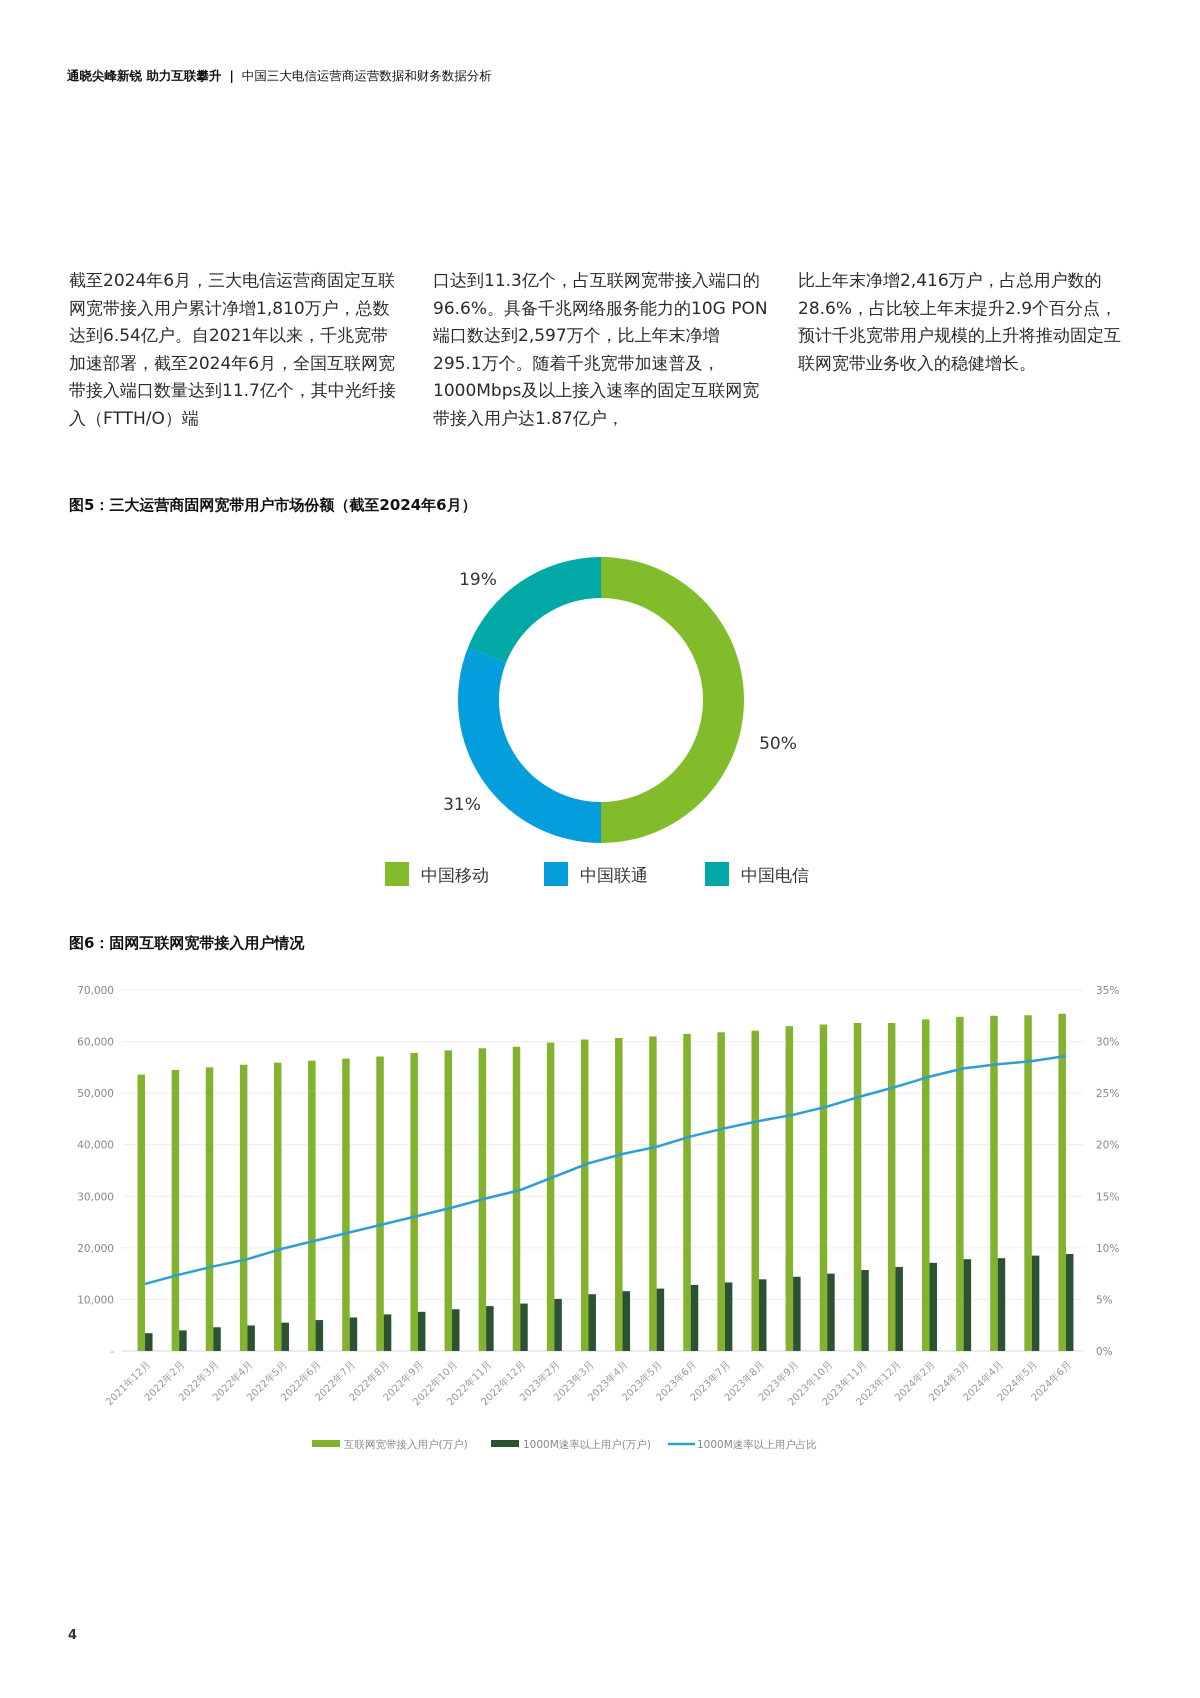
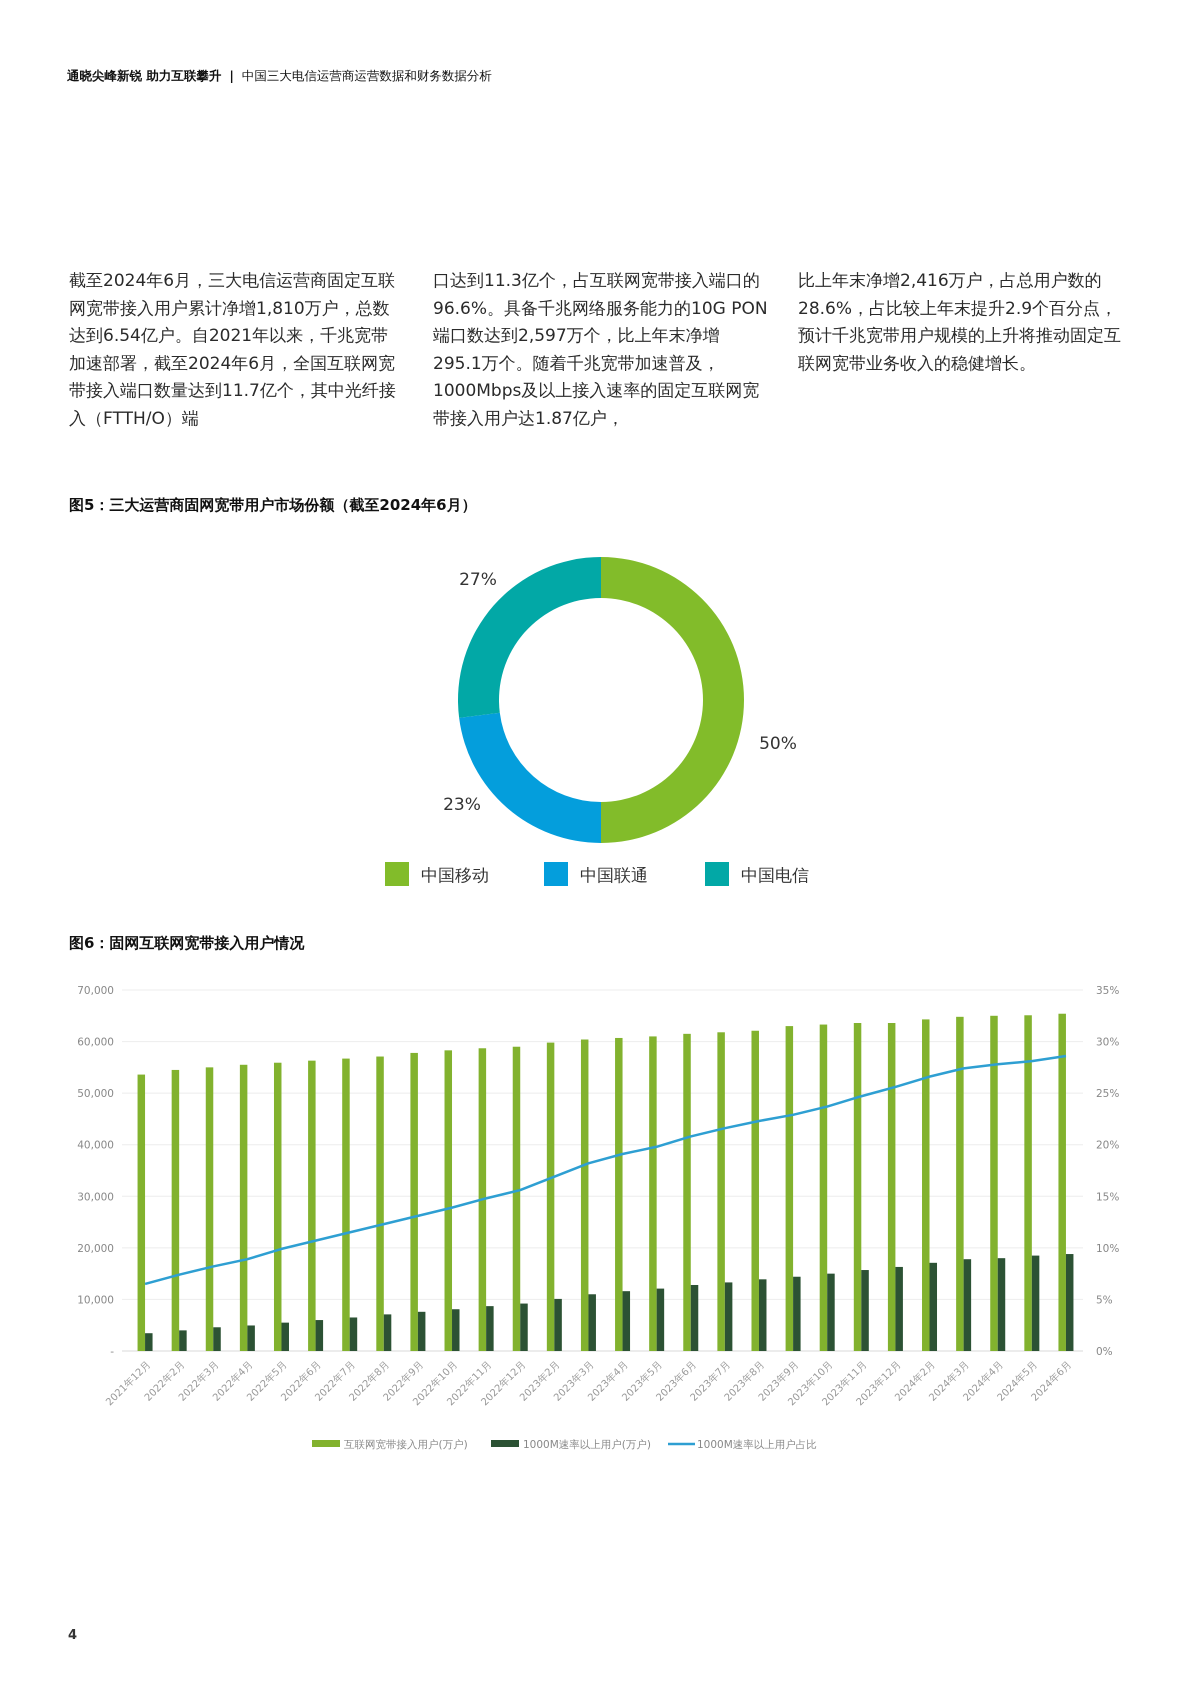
图5：三大运营商固网宽带用户市场份额（截至2024年6月）/中国联通: 31% -> 23%
图5：三大运营商固网宽带用户市场份额（截至2024年6月）/中国电信: 19% -> 27%
